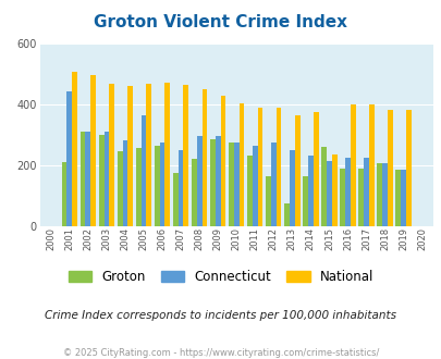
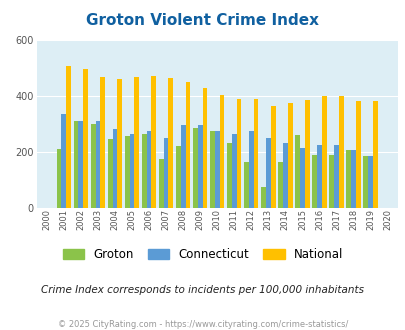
Connecticut/2001: 440 -> 335
Connecticut/2005: 365 -> 265
National/2015: 235 -> 383
